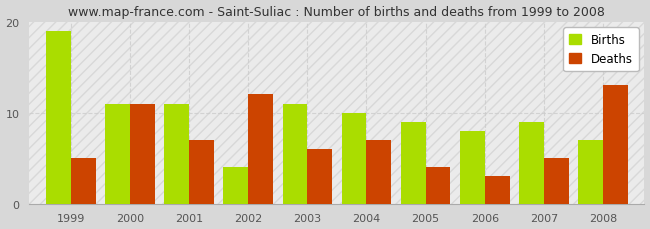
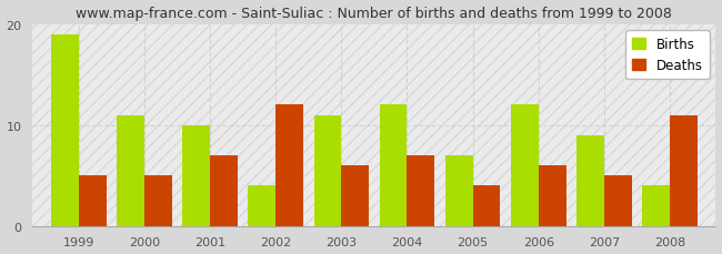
Deaths/2000: 11 -> 5
Births/2001: 11 -> 10
Births/2004: 10 -> 12
Births/2005: 9 -> 7
Births/2006: 8 -> 12
Deaths/2006: 3 -> 6
Births/2008: 7 -> 4
Deaths/2008: 13 -> 11
